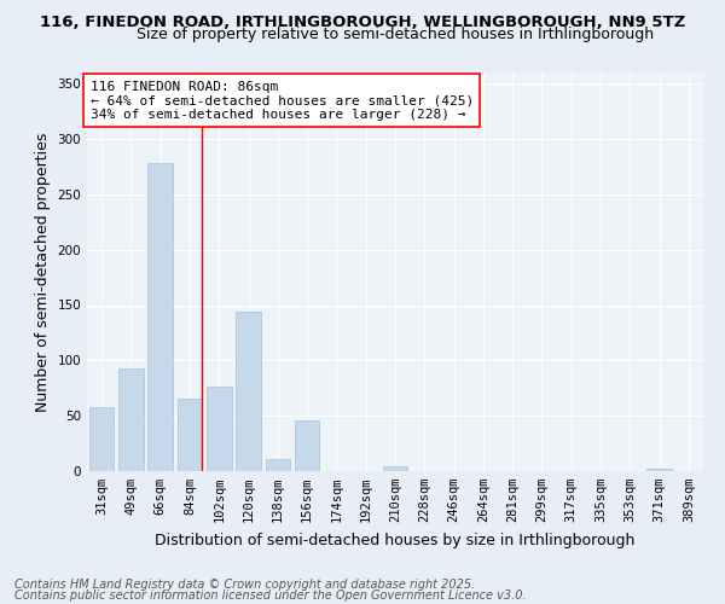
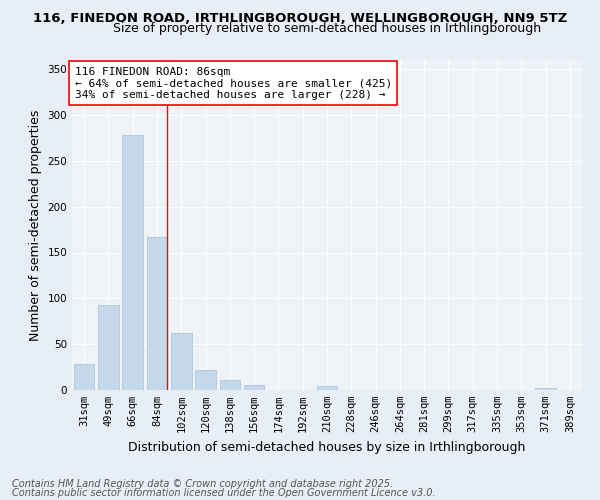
31sqm: 58 -> 28
84sqm: 66 -> 167
102sqm: 76 -> 62
120sqm: 144 -> 22
156sqm: 46 -> 5
